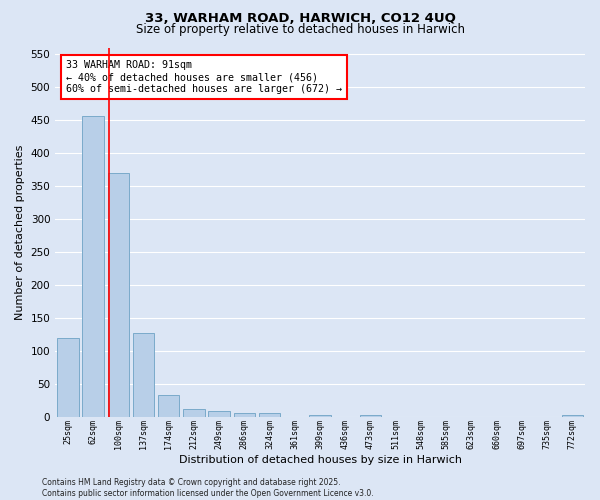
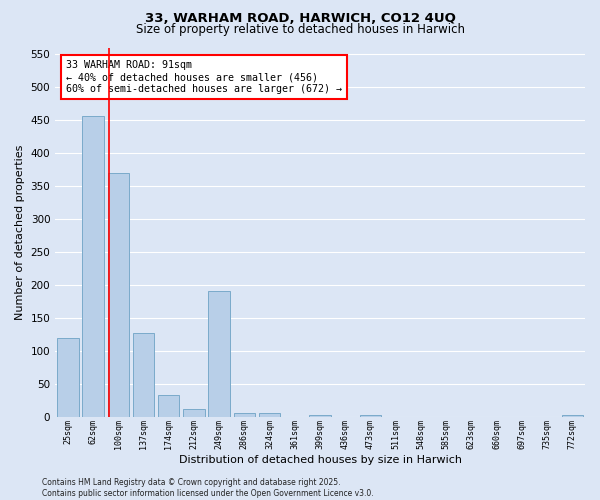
249sqm: 8 -> 190
